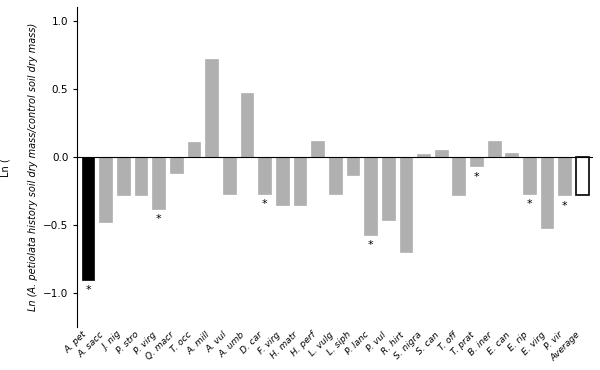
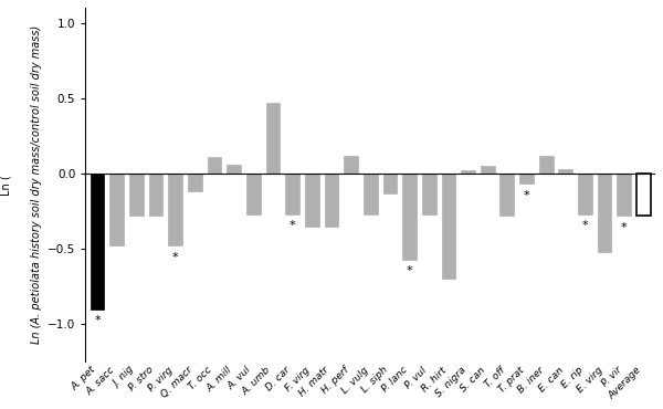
P. virg: -0.38 -> -0.48
A. mill: 0.72 -> 0.06
P. vul: -0.46 -> -0.27
